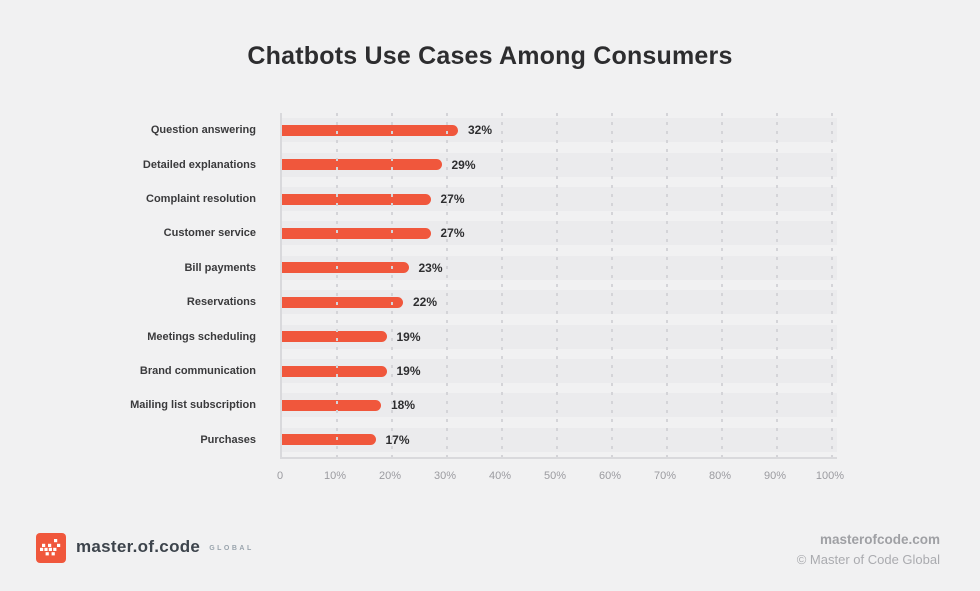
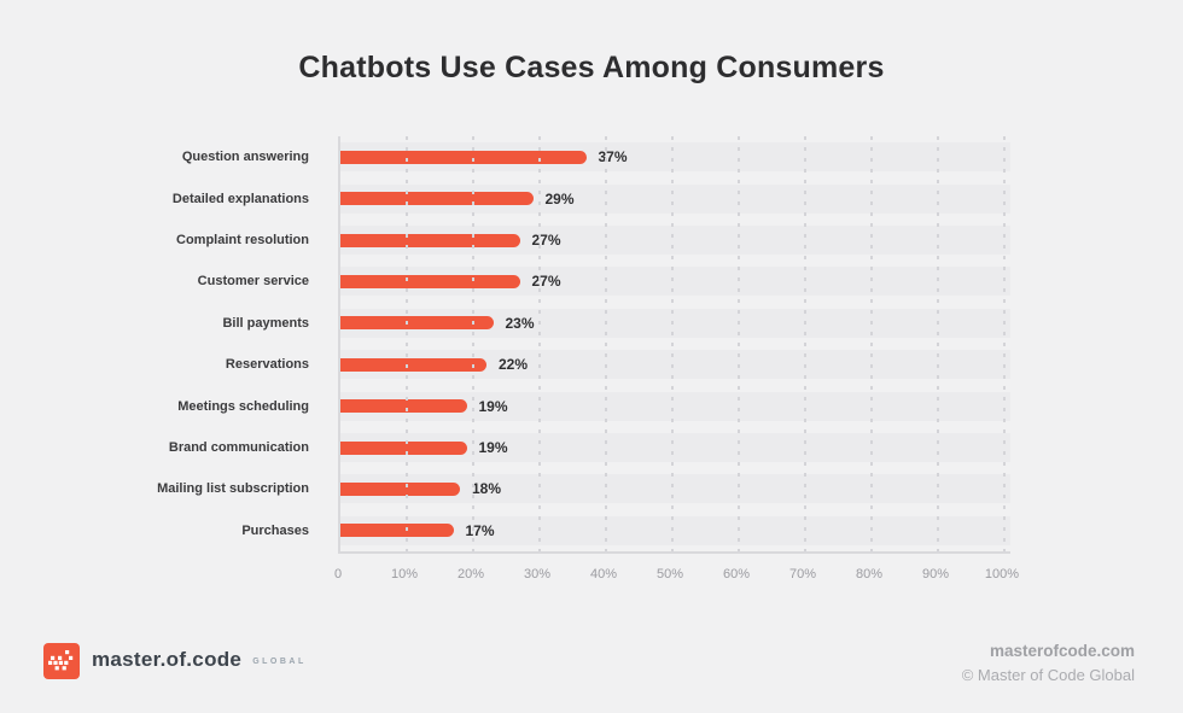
Question answering: 32% -> 37%
